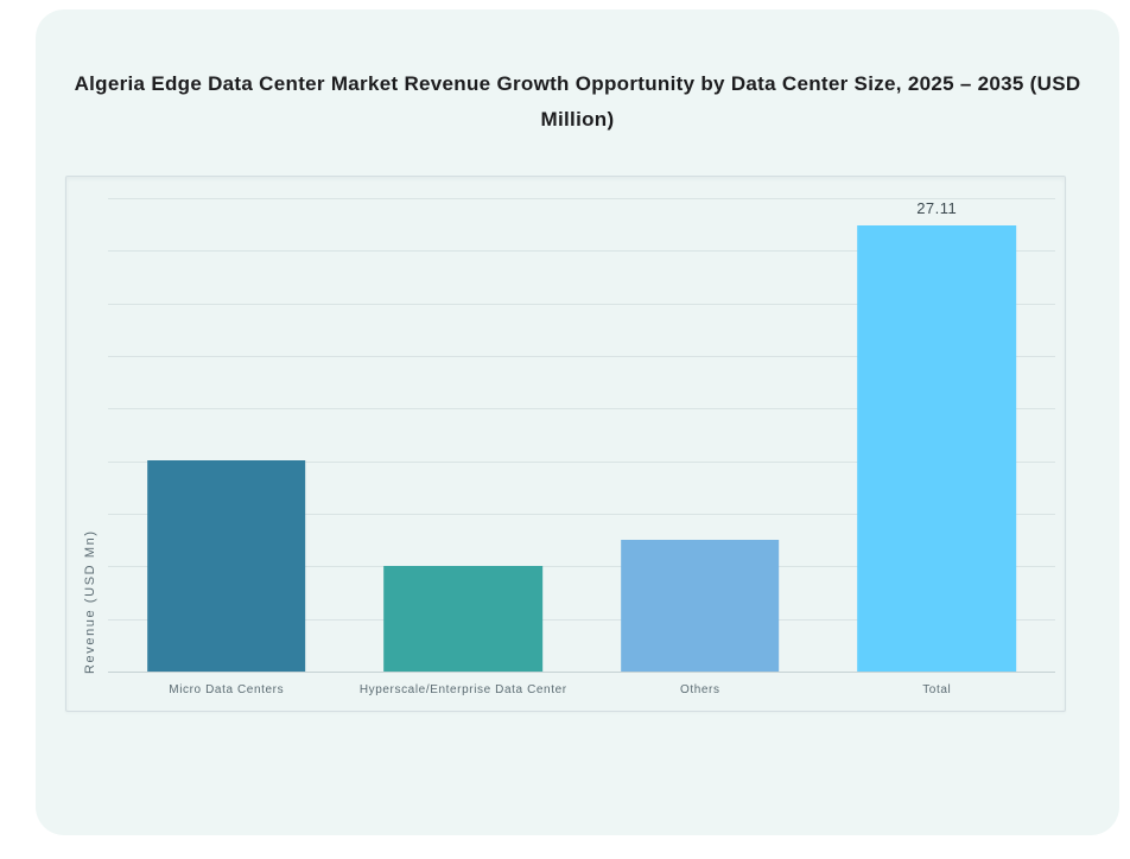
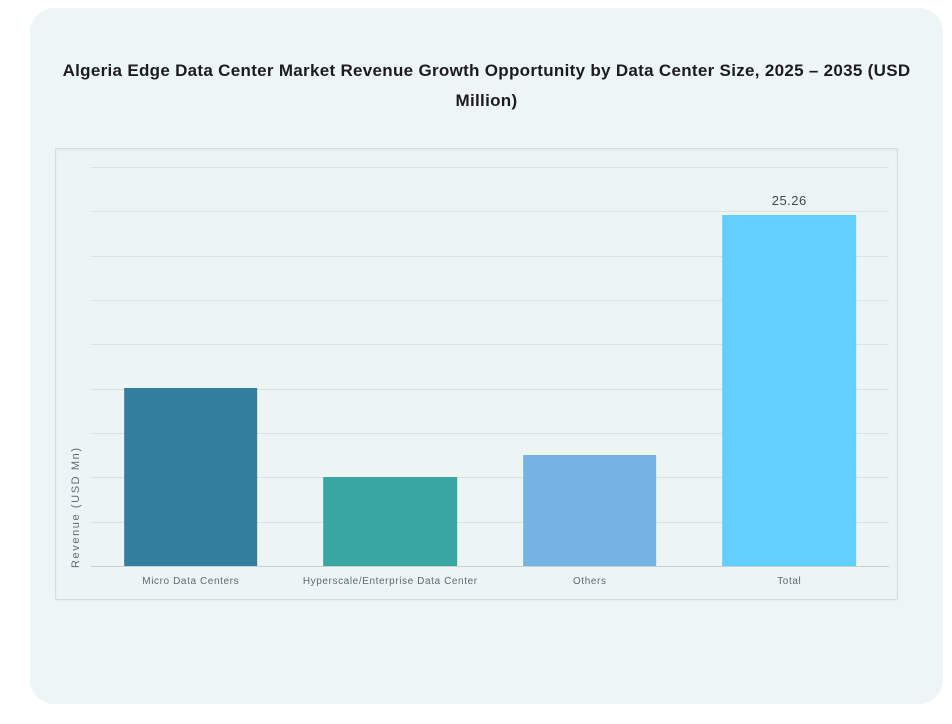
Total: 27.11 -> 25.26
